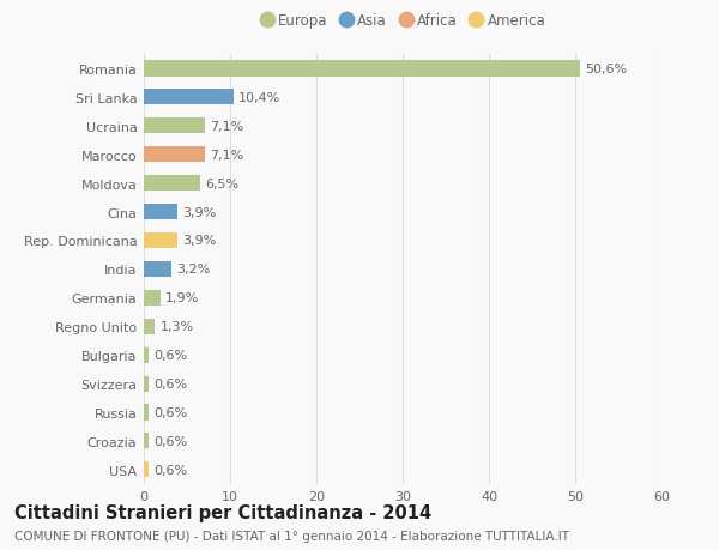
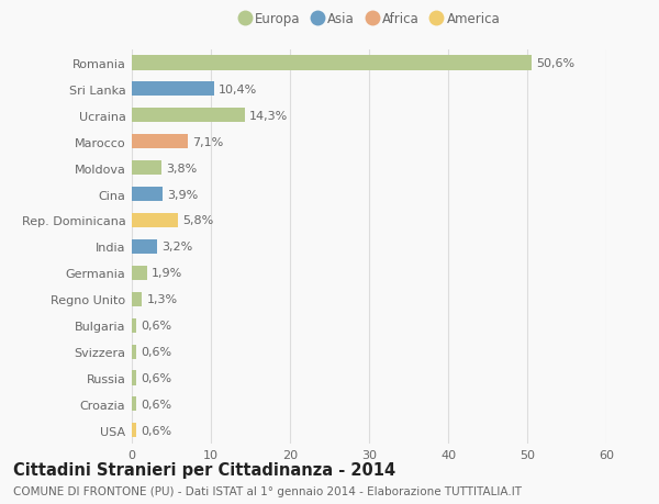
Ucraina: 7,1% -> 14,3%
Moldova: 6,5% -> 3,8%
Rep. Dominicana: 3,9% -> 5,8%
